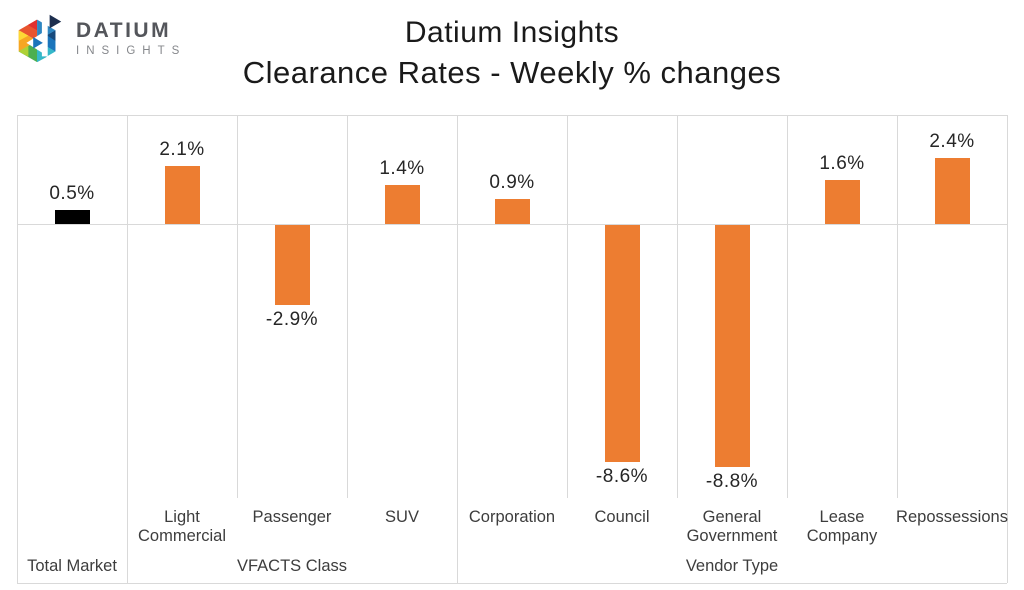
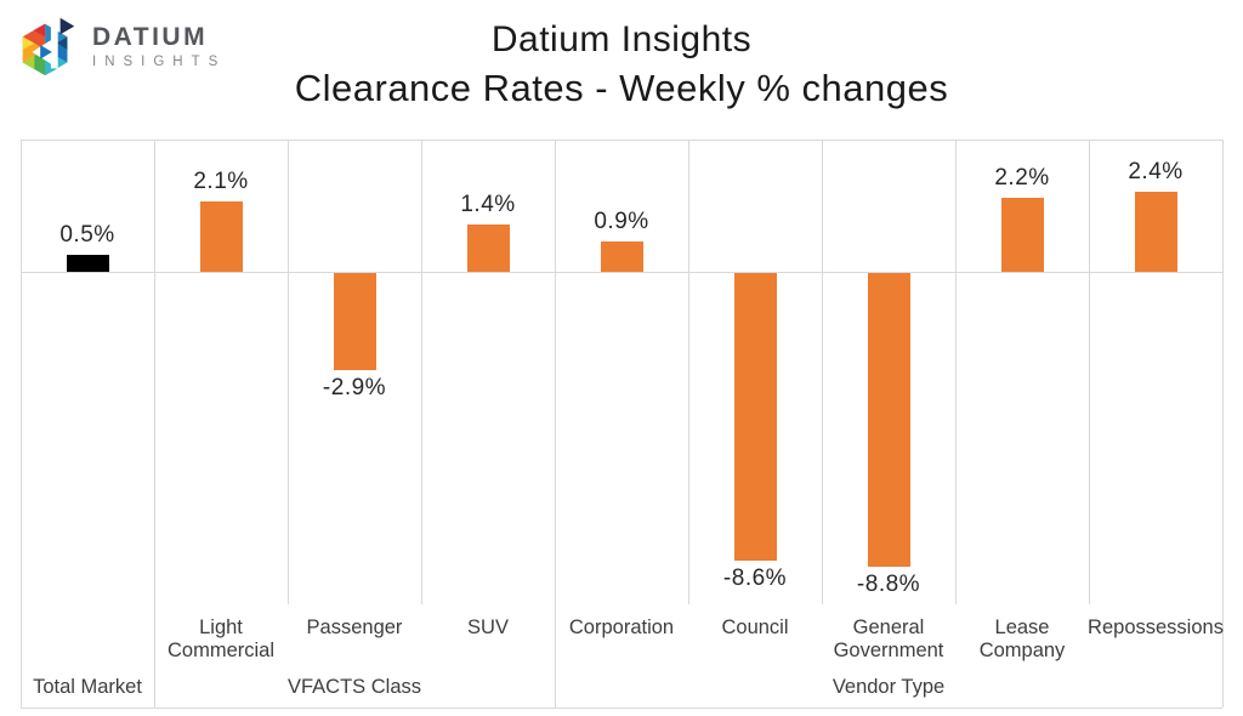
Lease Company: 1.6% -> 2.2%
